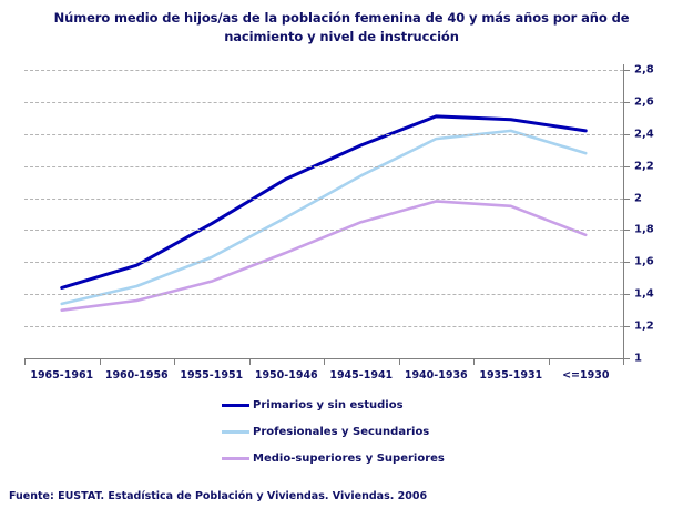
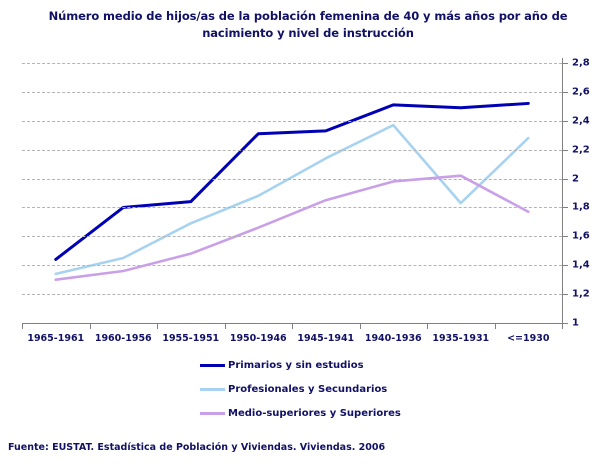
Primarios y sin estudios/1960-1956: 1,58 -> 1,80
Profesionales y Secundarios/1955-1951: 1,63 -> 1,69
Primarios y sin estudios/1950-1946: 2,12 -> 2,31
Profesionales y Secundarios/1935-1931: 2,42 -> 1,83
Medio-superiores y Superiores/1935-1931: 1,95 -> 2,02
Primarios y sin estudios/<=1930: 2,42 -> 2,52
